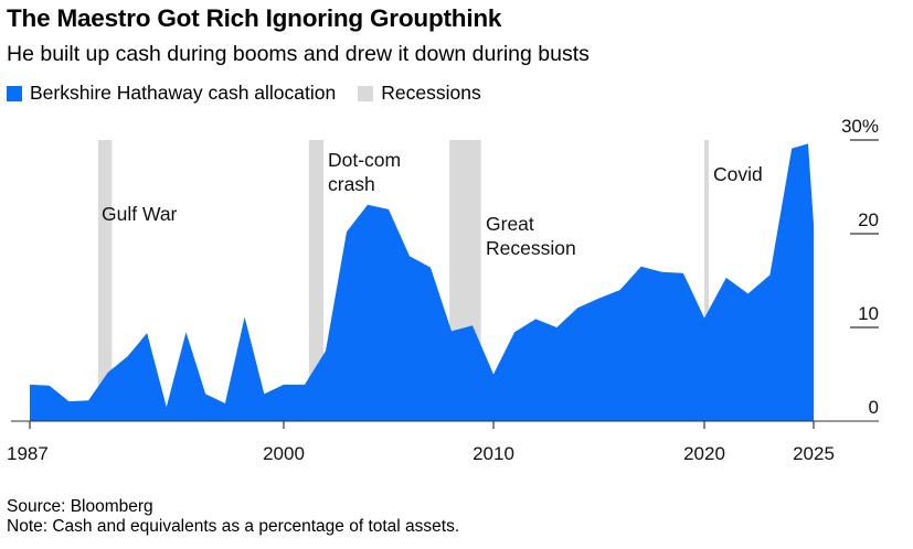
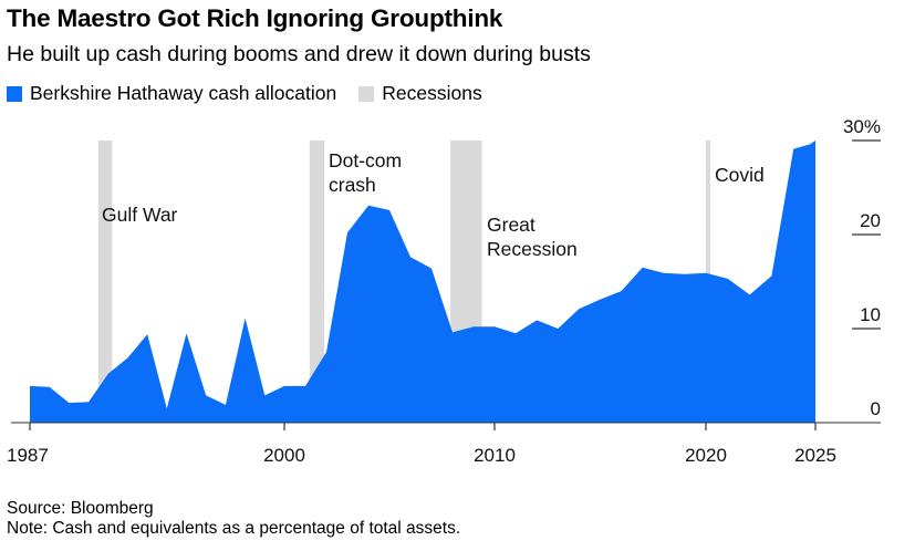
2010: 5% -> 10%
2020: 11% -> 16%
2025: 21% -> 30%
